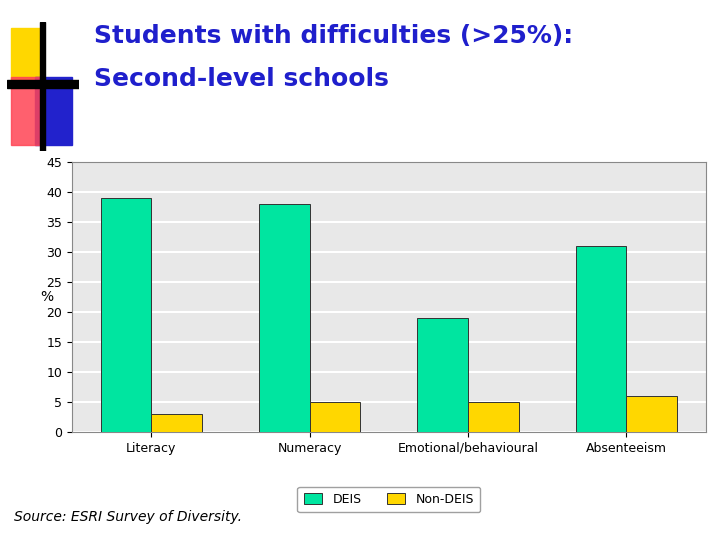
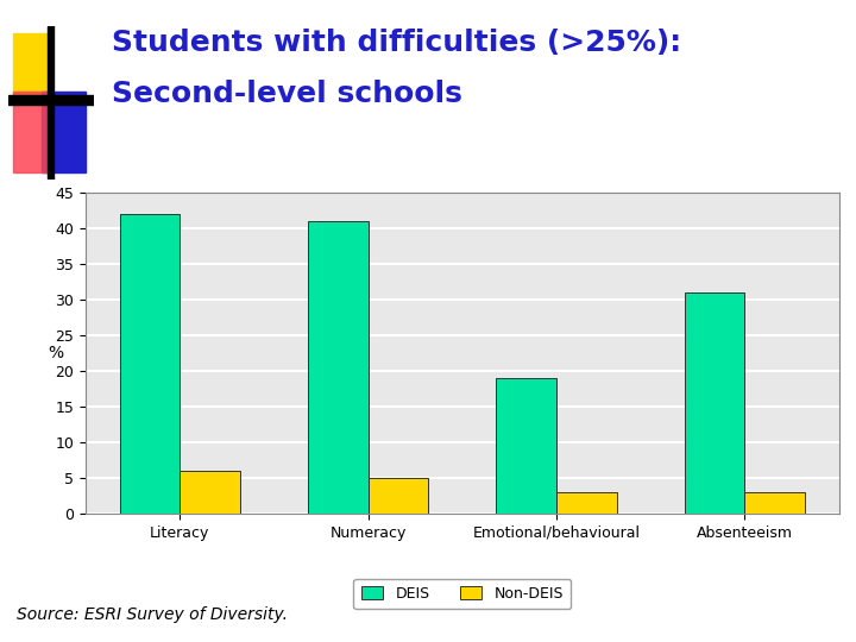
DEIS/Literacy: 39 -> 42
Non-DEIS/Literacy: 3 -> 6
DEIS/Numeracy: 38 -> 41
Non-DEIS/Emotional/behavioural: 5 -> 3
Non-DEIS/Absenteeism: 6 -> 3
